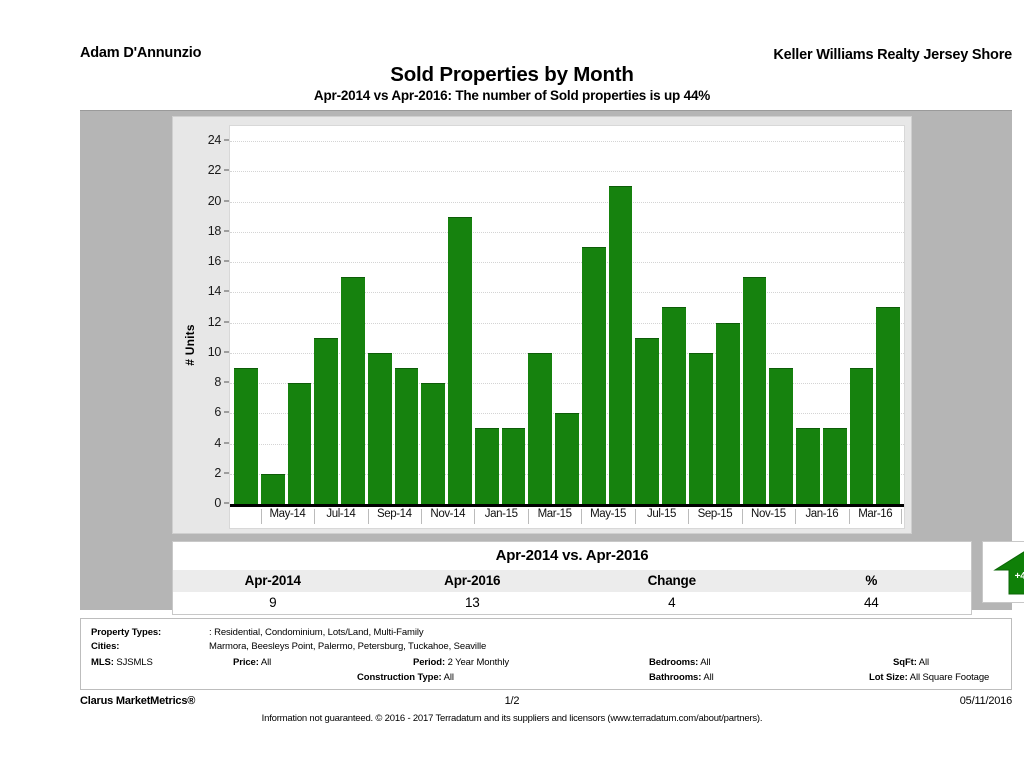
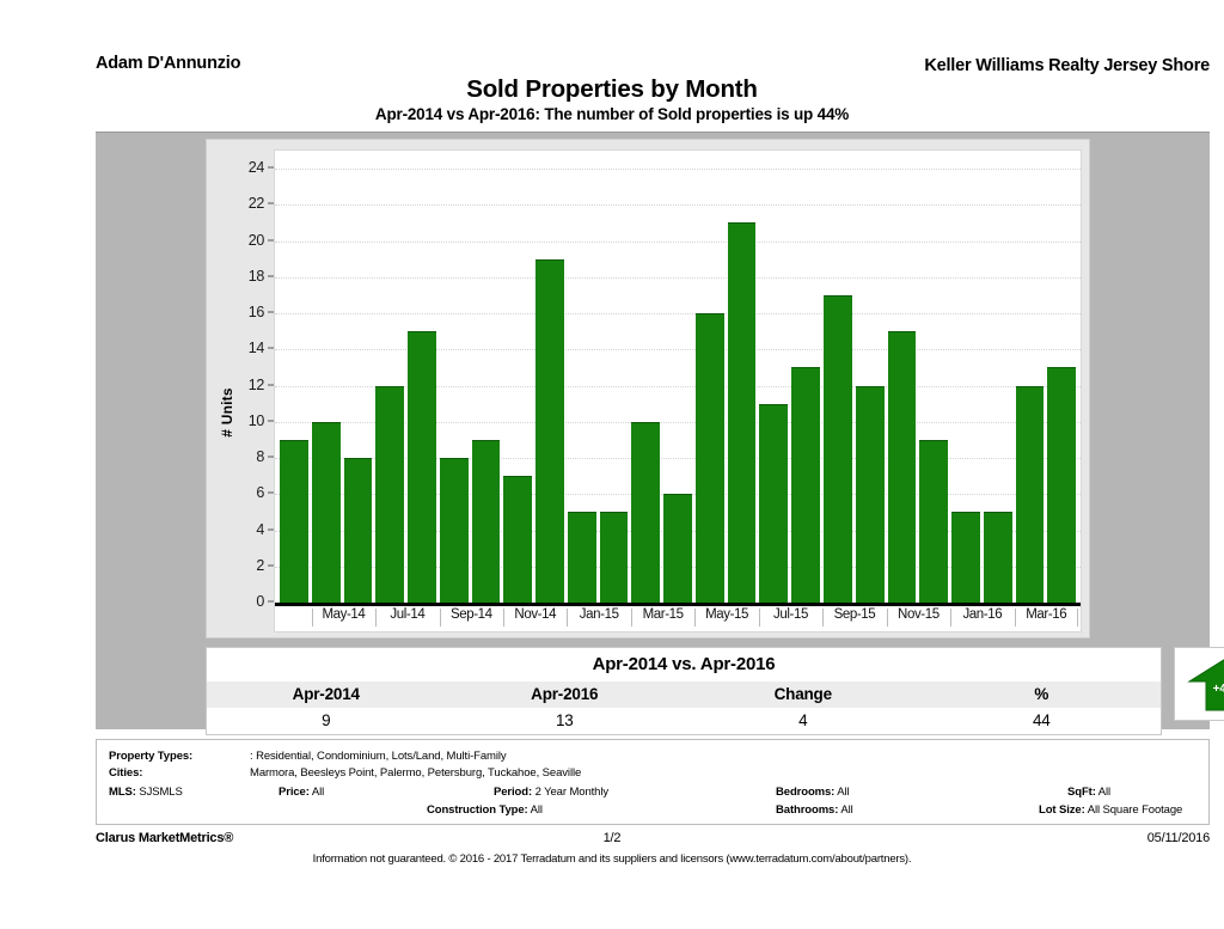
May-14: 2 -> 10
Jul-14: 11 -> 12
Sep-14: 10 -> 8
Nov-14: 8 -> 7
May-15: 17 -> 16
Sep-15: 10 -> 17
Mar-16: 9 -> 12
